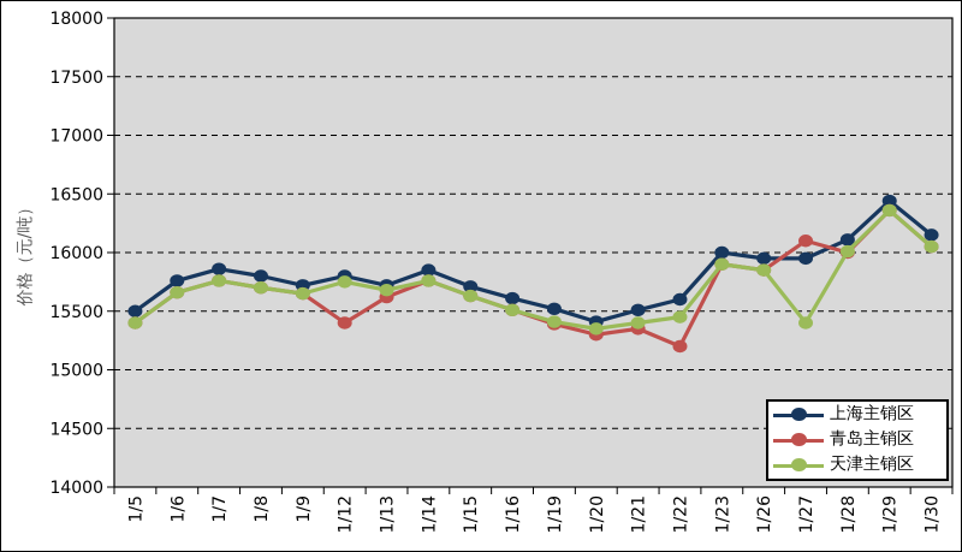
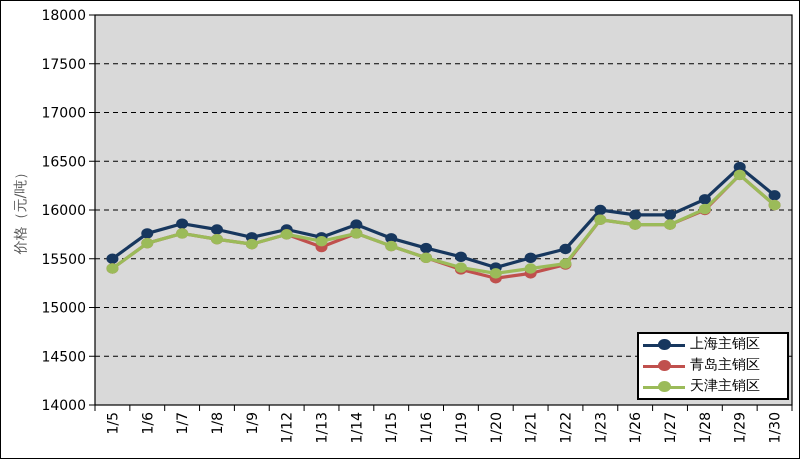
青岛主销区/1/12: 15400 -> 15800
青岛主销区/1/22: 15200 -> 15400
青岛主销区/1/27: 16100 -> 15800
天津主销区/1/27: 15400 -> 15800
